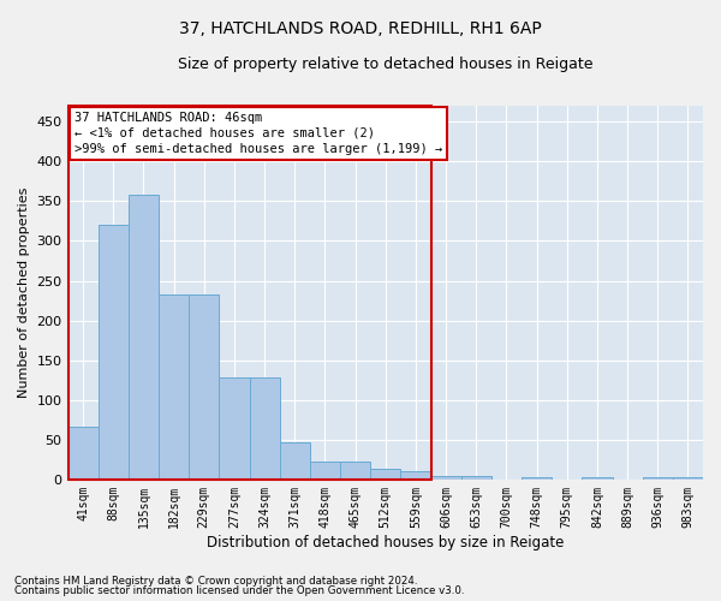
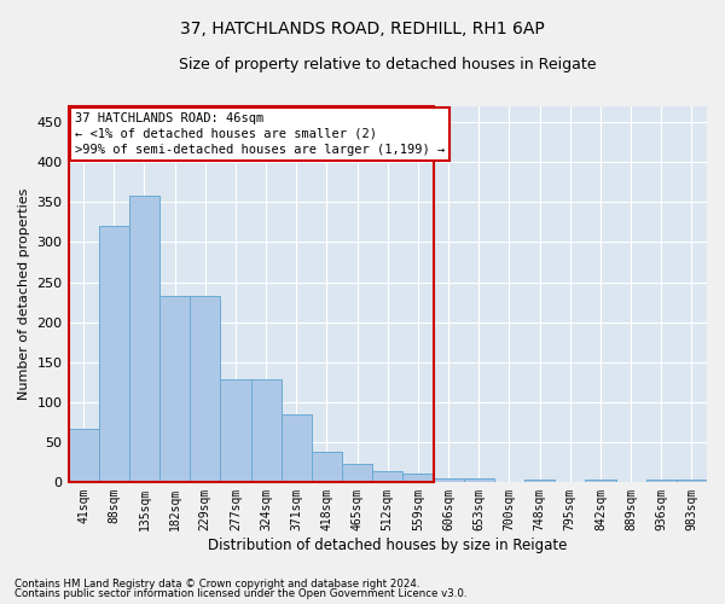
371sqm: 46 -> 84
418sqm: 22 -> 38
